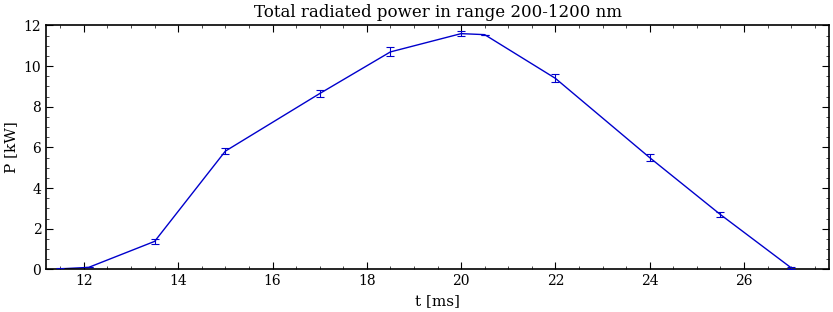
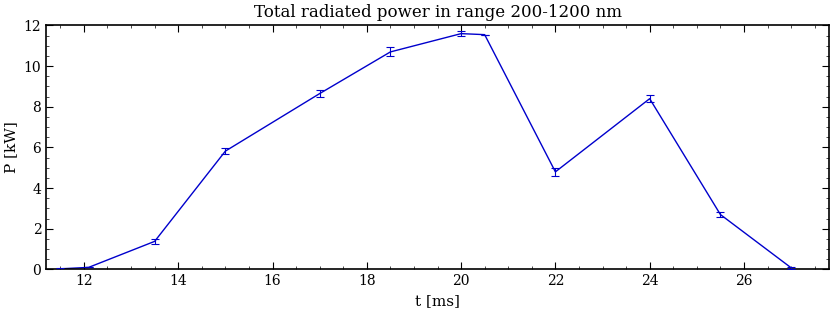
22: 9.40 -> 4.80
24: 5.50 -> 8.40
